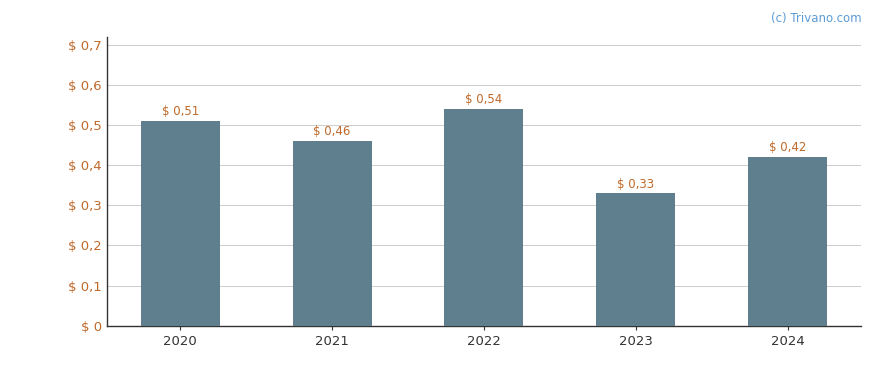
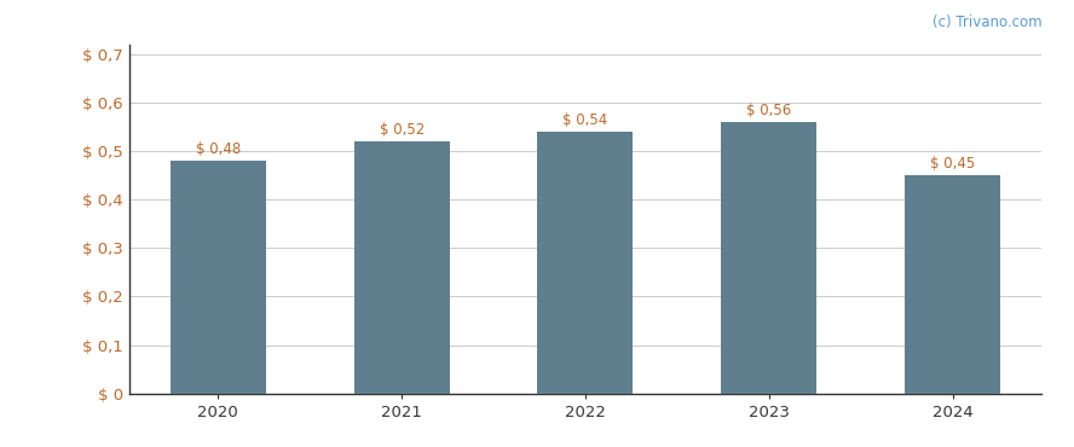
2020: 0,51 -> 0,48
2021: 0,46 -> 0,52
2023: 0,33 -> 0,56
2024: 0,42 -> 0,45
